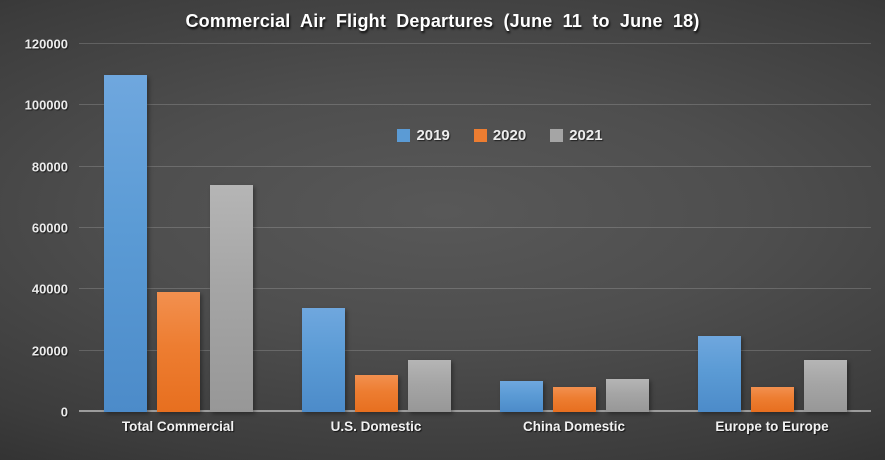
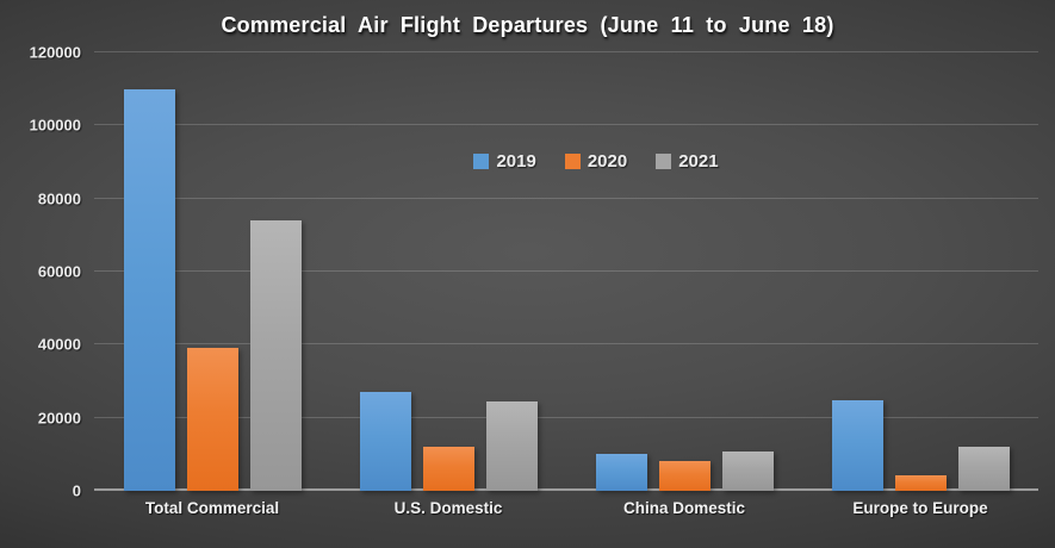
2019/U.S. Domestic: 34000 -> 27000
2021/U.S. Domestic: 17000 -> 24000
2020/Europe to Europe: 8000 -> 4000
2021/Europe to Europe: 17000 -> 12000
